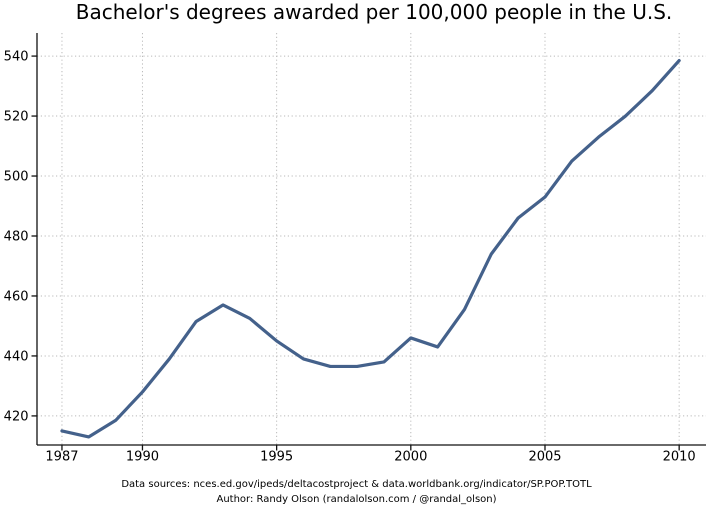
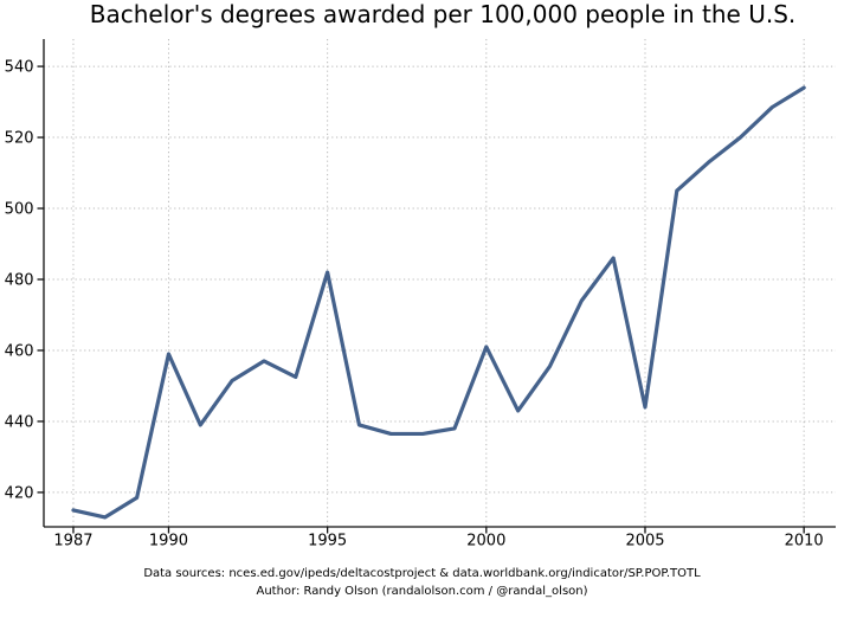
1990: 428 -> 459
1995: 445 -> 482
2000: 446 -> 461
2005: 493 -> 444
2010: 538 -> 534
